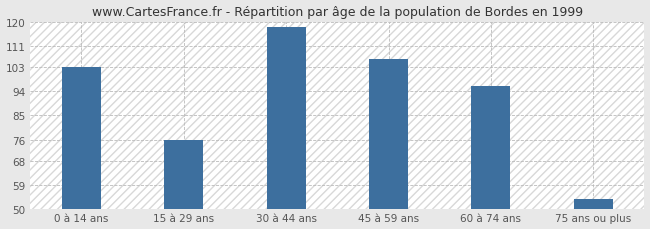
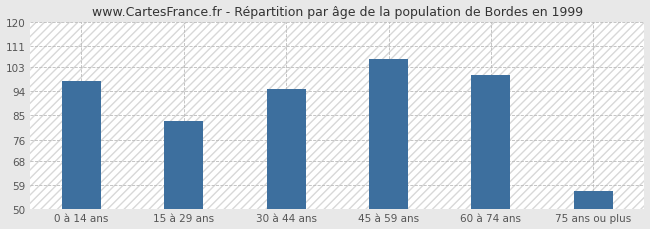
0 à 14 ans: 103 -> 98
15 à 29 ans: 76 -> 83
30 à 44 ans: 118 -> 95
60 à 74 ans: 96 -> 100
75 ans ou plus: 54 -> 57
